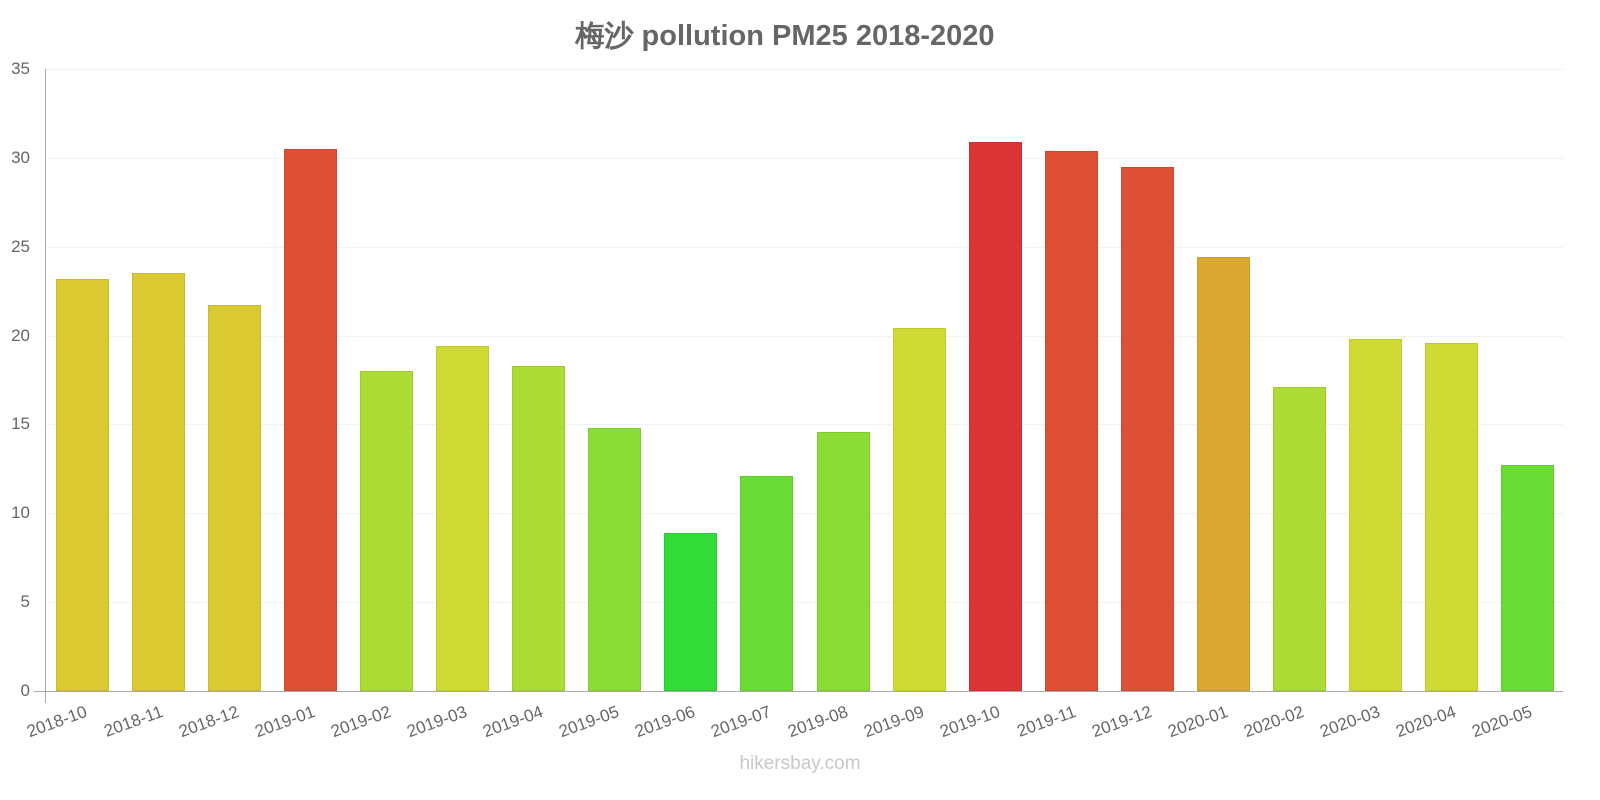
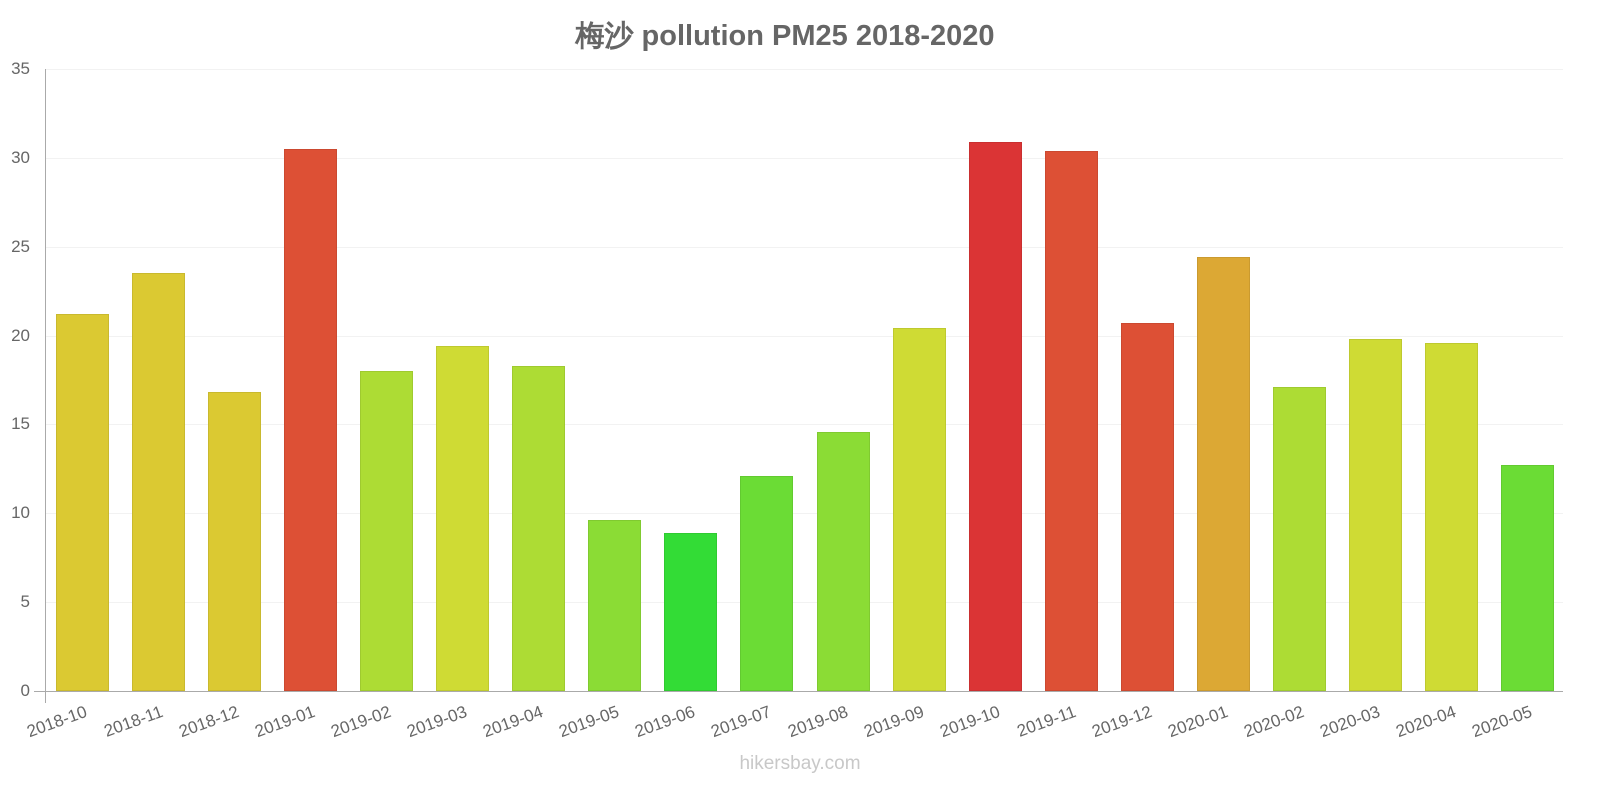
2018-10: 23.2 -> 21.2
2018-12: 21.7 -> 16.8
2019-05: 14.8 -> 9.6
2019-12: 29.5 -> 20.7
